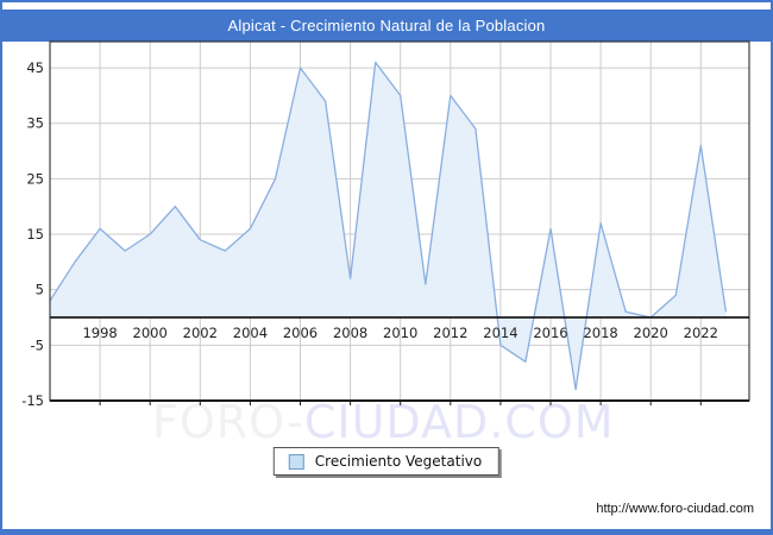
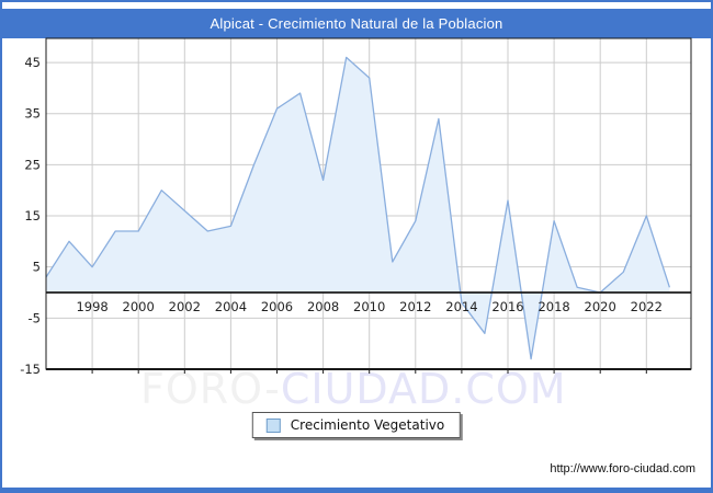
1998: 16 -> 5
2000: 15 -> 12
2002: 14 -> 16
2004: 16 -> 13
2006: 45 -> 36
2008: 7 -> 22
2010: 40 -> 42
2012: 40 -> 14
2014: -5 -> -2
2016: 16 -> 18
2018: 17 -> 14
2022: 31 -> 15
